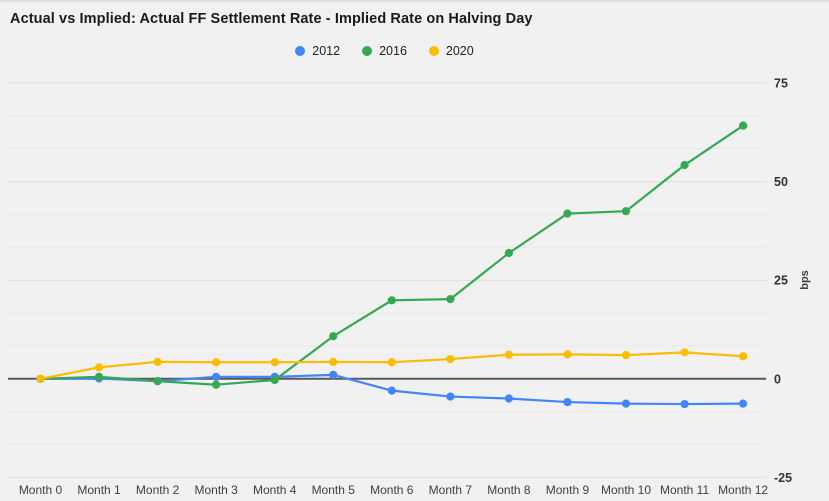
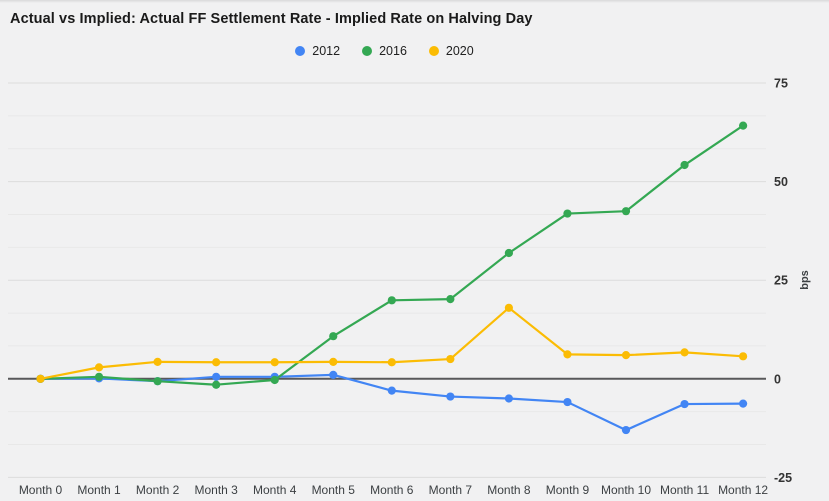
2020/Month 8: 6 -> 18
2012/Month 10: -6 -> -13
